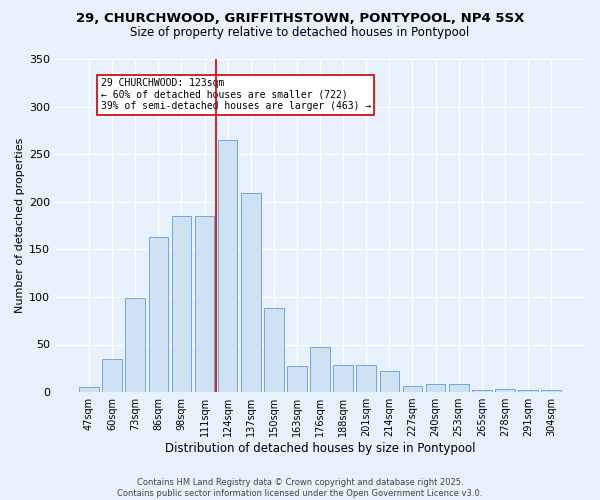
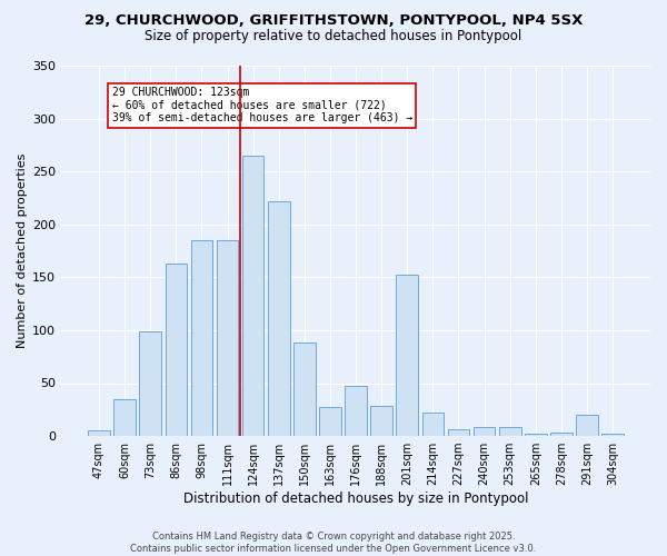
137sqm: 209 -> 222
201sqm: 28 -> 152
291sqm: 2 -> 20
